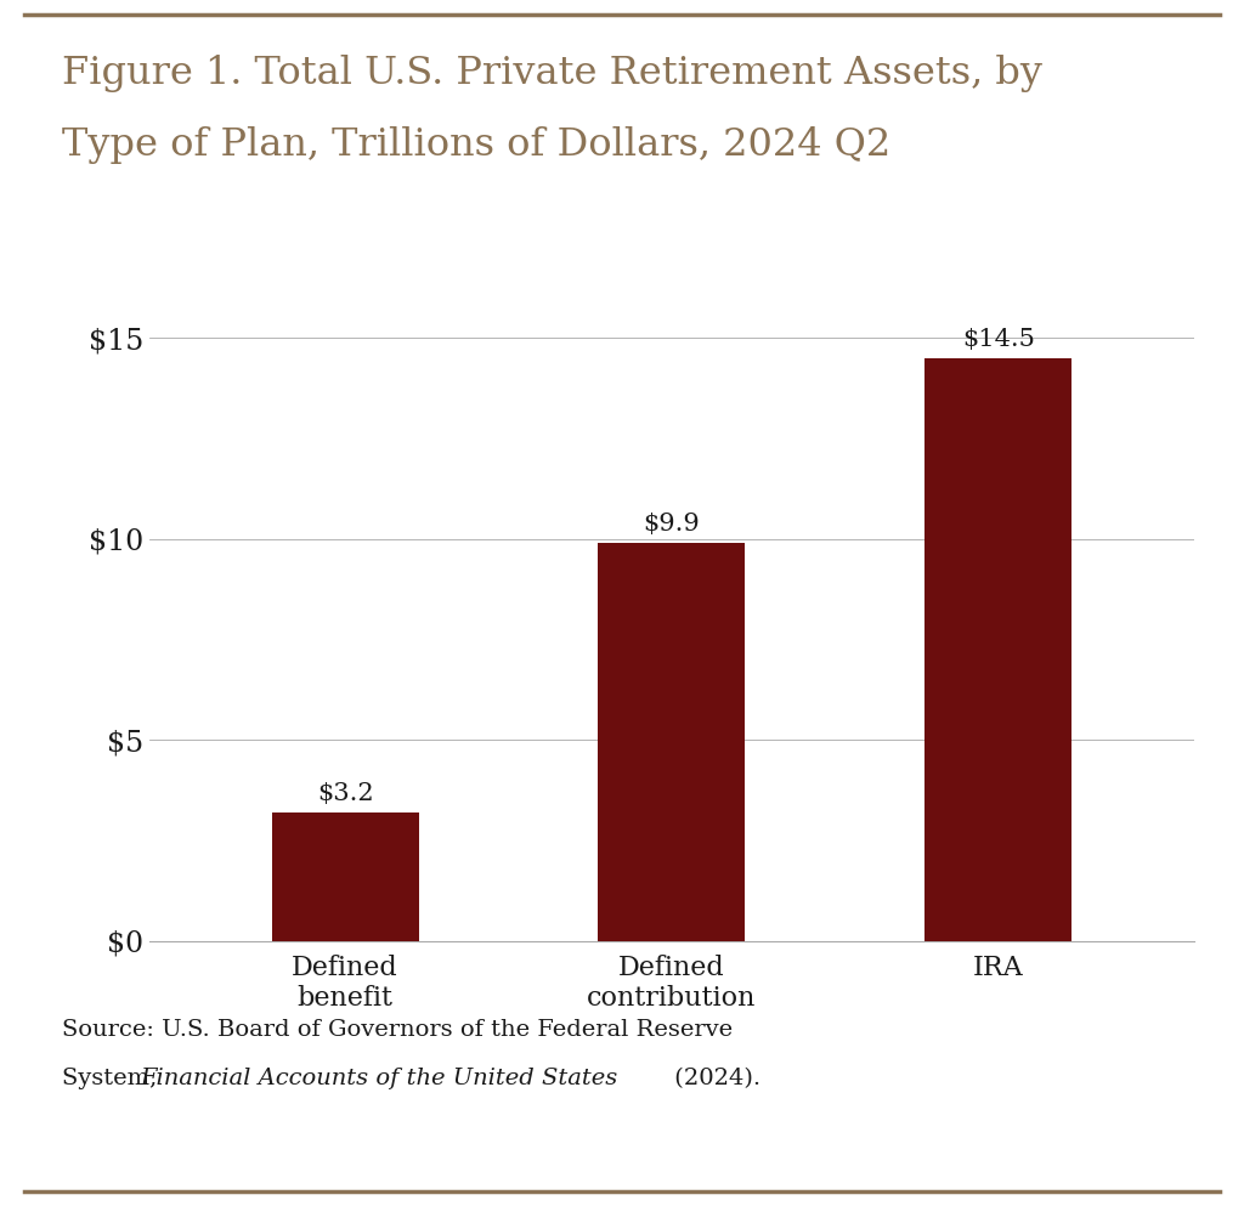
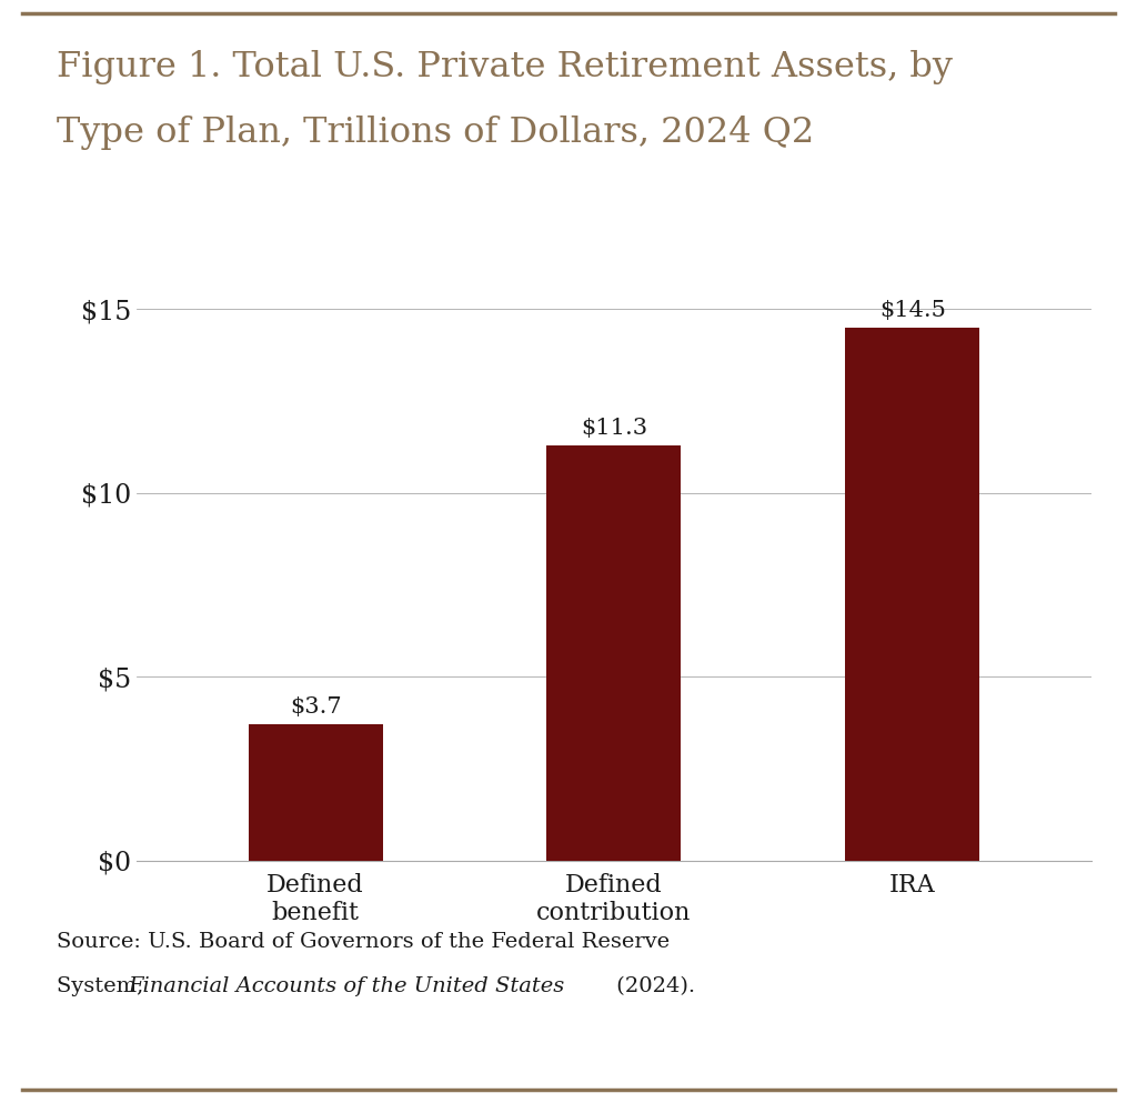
Defined benefit: $3.2 -> $3.7
Defined contribution: $9.9 -> $11.3
